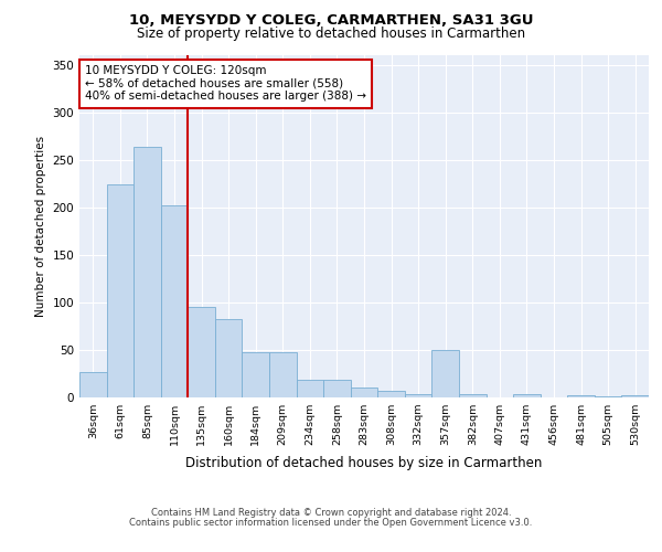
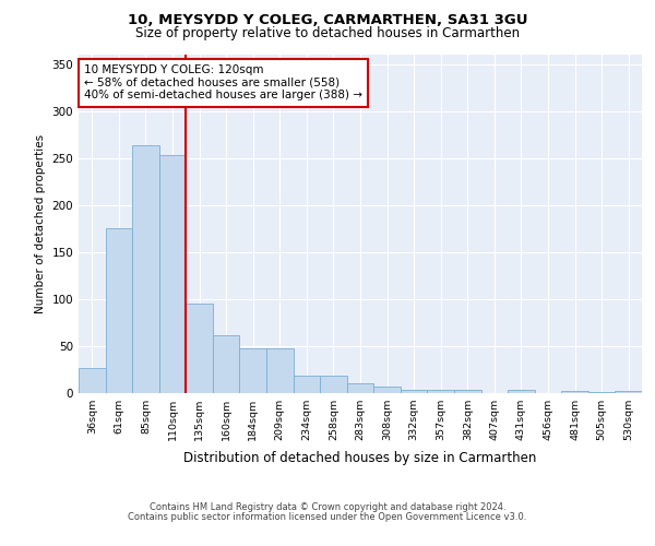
61sqm: 224 -> 175
110sqm: 202 -> 253
160sqm: 82 -> 62
357sqm: 50 -> 4
